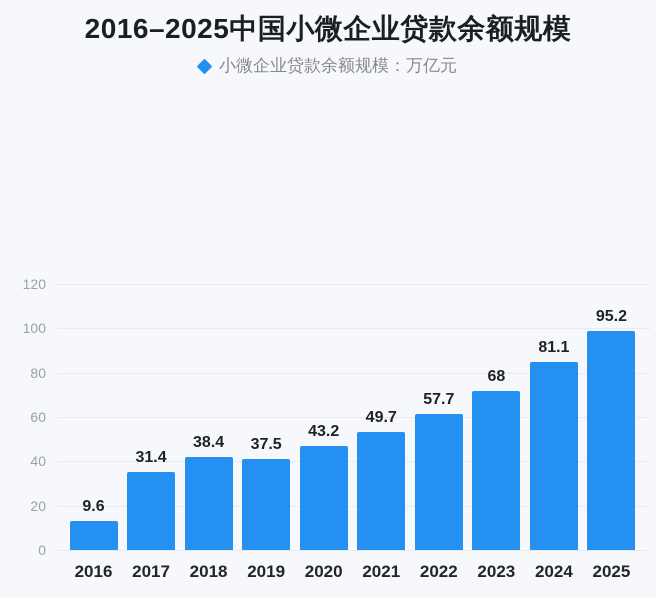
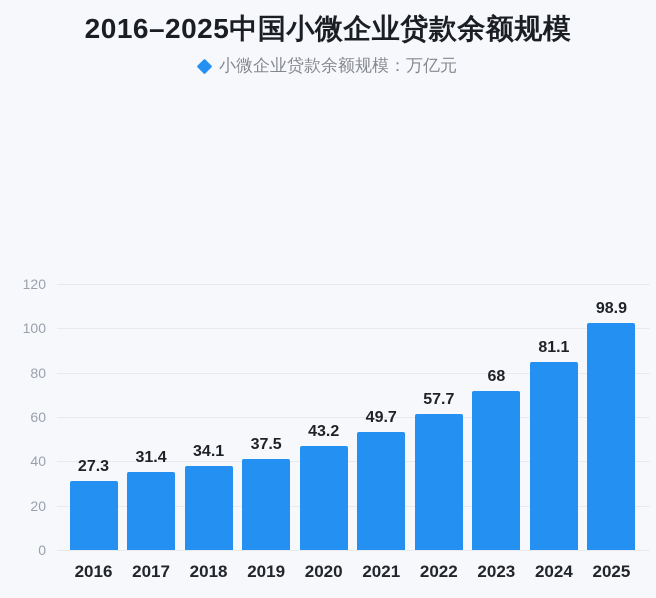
2016: 9.6 -> 27.3
2018: 38.4 -> 34.1
2025: 95.2 -> 98.9
